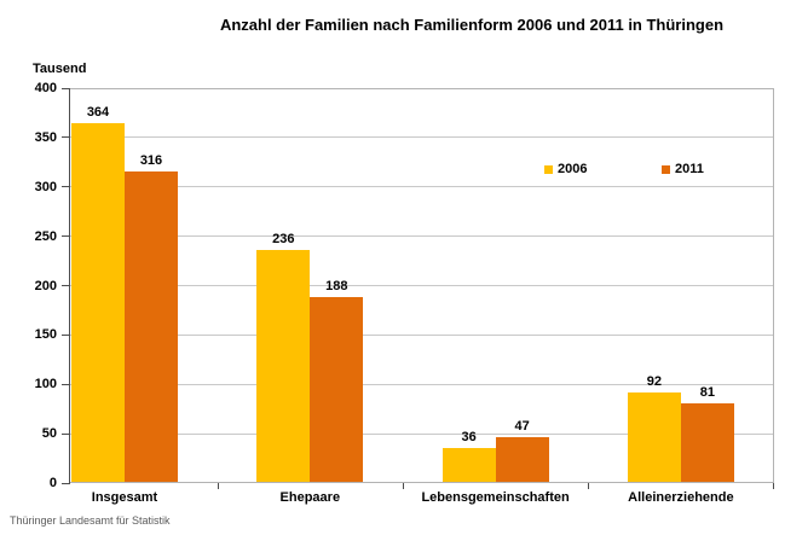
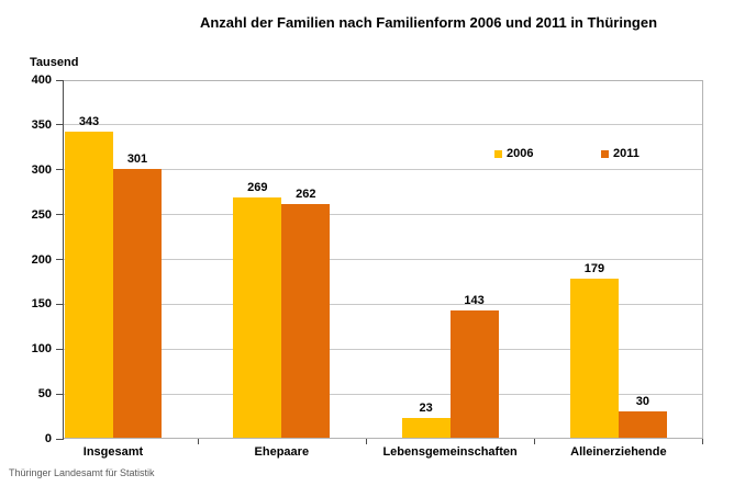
2006/Insgesamt: 364 -> 343
2011/Insgesamt: 316 -> 301
2006/Ehepaare: 236 -> 269
2011/Ehepaare: 188 -> 262
2006/Lebensgemeinschaften: 36 -> 23
2011/Lebensgemeinschaften: 47 -> 143
2006/Alleinerziehende: 92 -> 179
2011/Alleinerziehende: 81 -> 30
